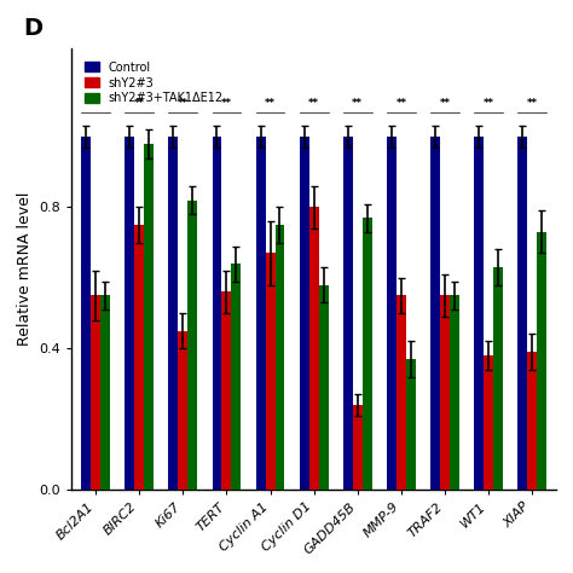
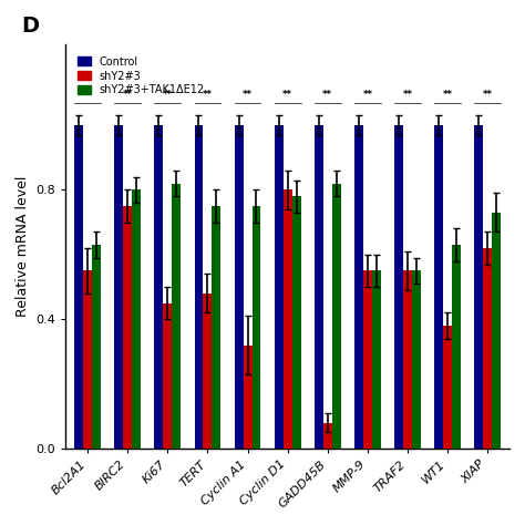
shY2#3+TAK1ΔE12/Bcl2A1: 0.55 -> 0.63
shY2#3+TAK1ΔE12/BIRC2: 0.98 -> 0.80
shY2#3/TERT: 0.56 -> 0.48
shY2#3+TAK1ΔE12/TERT: 0.64 -> 0.75
shY2#3/Cyclin A1: 0.67 -> 0.32
shY2#3+TAK1ΔE12/Cyclin D1: 0.58 -> 0.78
shY2#3/GADD45B: 0.24 -> 0.08
shY2#3+TAK1ΔE12/GADD45B: 0.77 -> 0.82
shY2#3+TAK1ΔE12/MMP-9: 0.37 -> 0.55
shY2#3/XIAP: 0.39 -> 0.62
